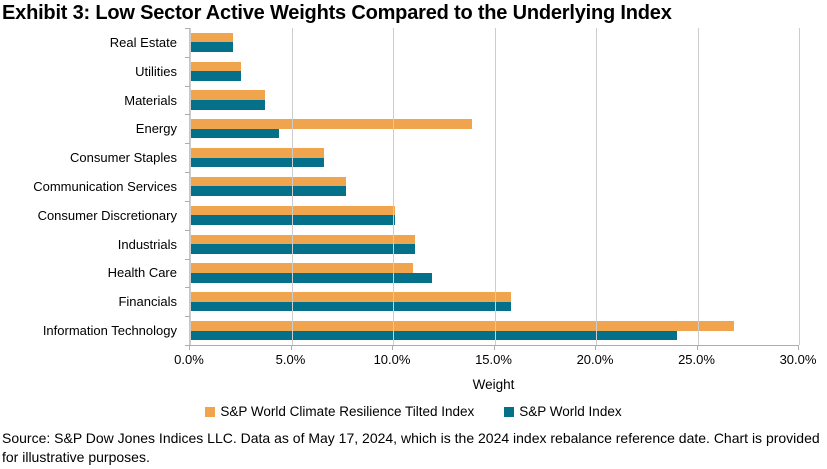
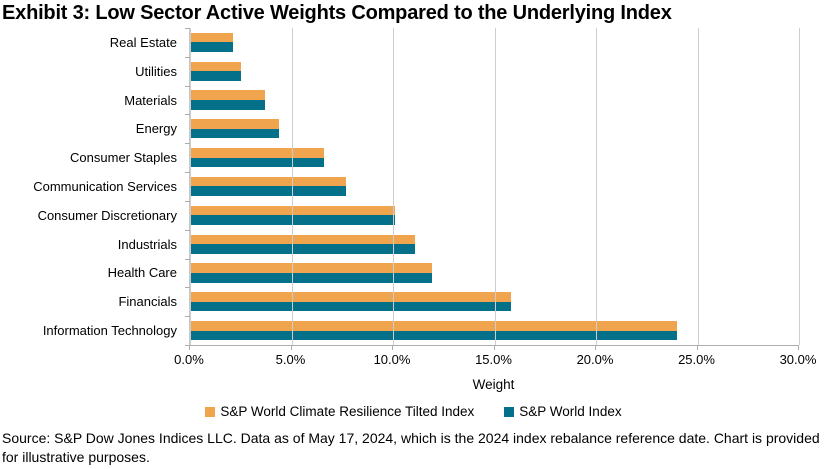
S&P World Climate Resilience Tilted Index/Energy: 13.9% -> 4.4%
S&P World Climate Resilience Tilted Index/Health Care: 11.0% -> 11.9%
S&P World Climate Resilience Tilted Index/Information Technology: 26.8% -> 24.0%
